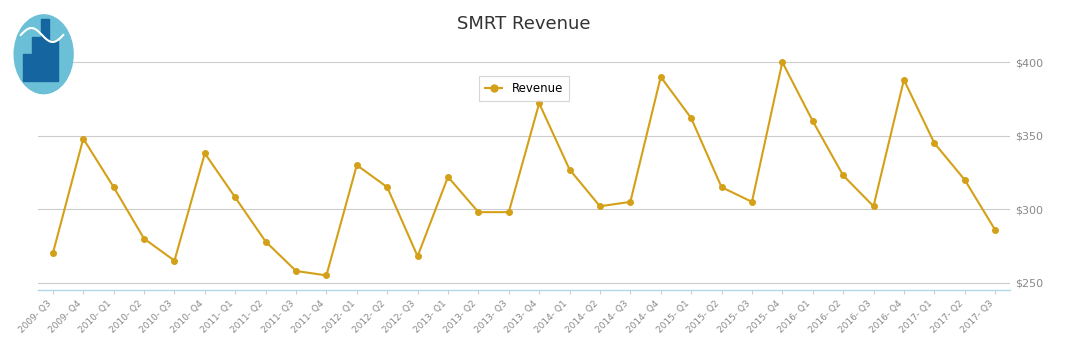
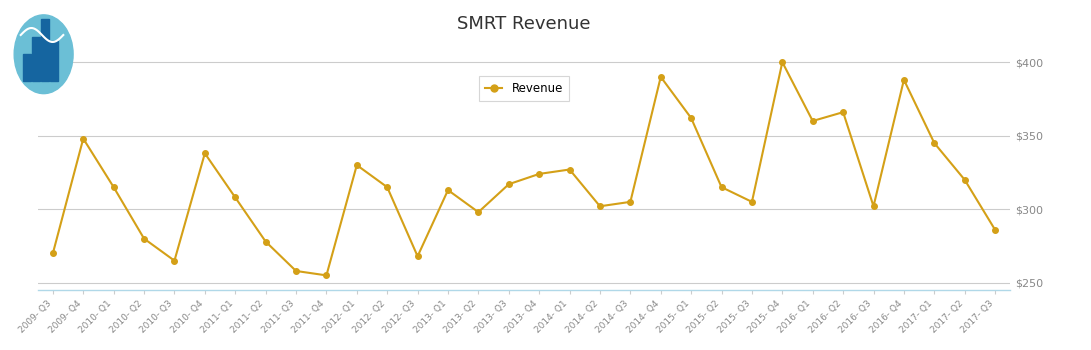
SMRT Revenue/2013- Q1: $322 -> $313
SMRT Revenue/2013- Q3: $298 -> $317
SMRT Revenue/2013- Q4: $372 -> $324
SMRT Revenue/2016- Q2: $323 -> $366
